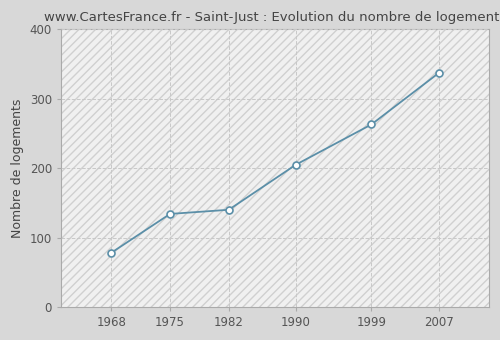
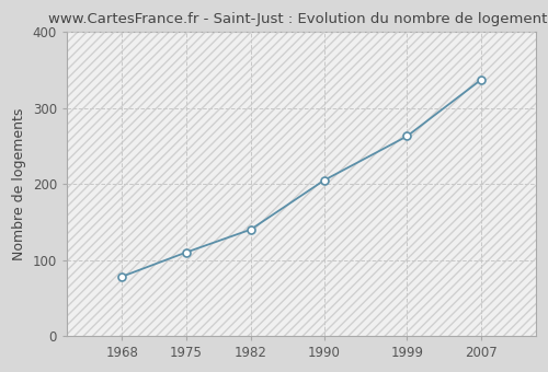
1975: 134 -> 110
